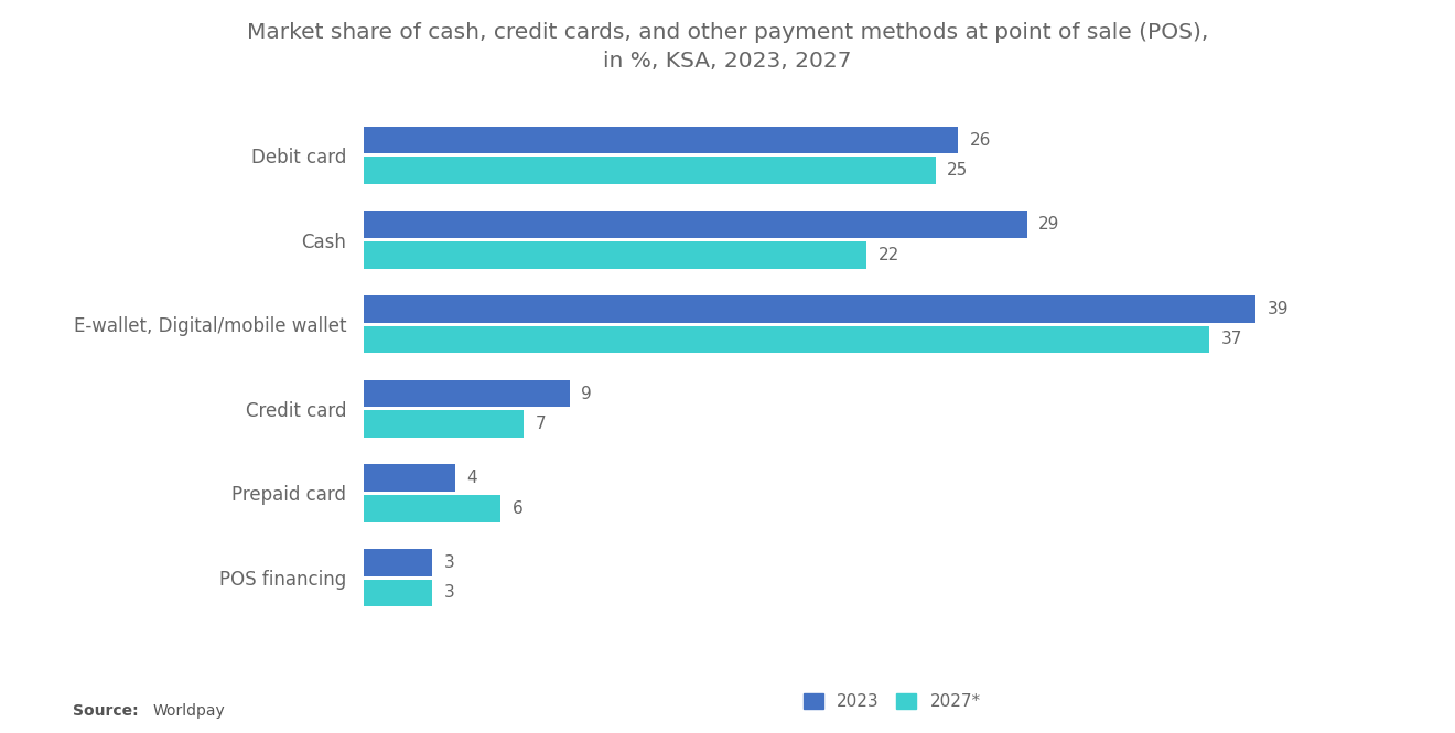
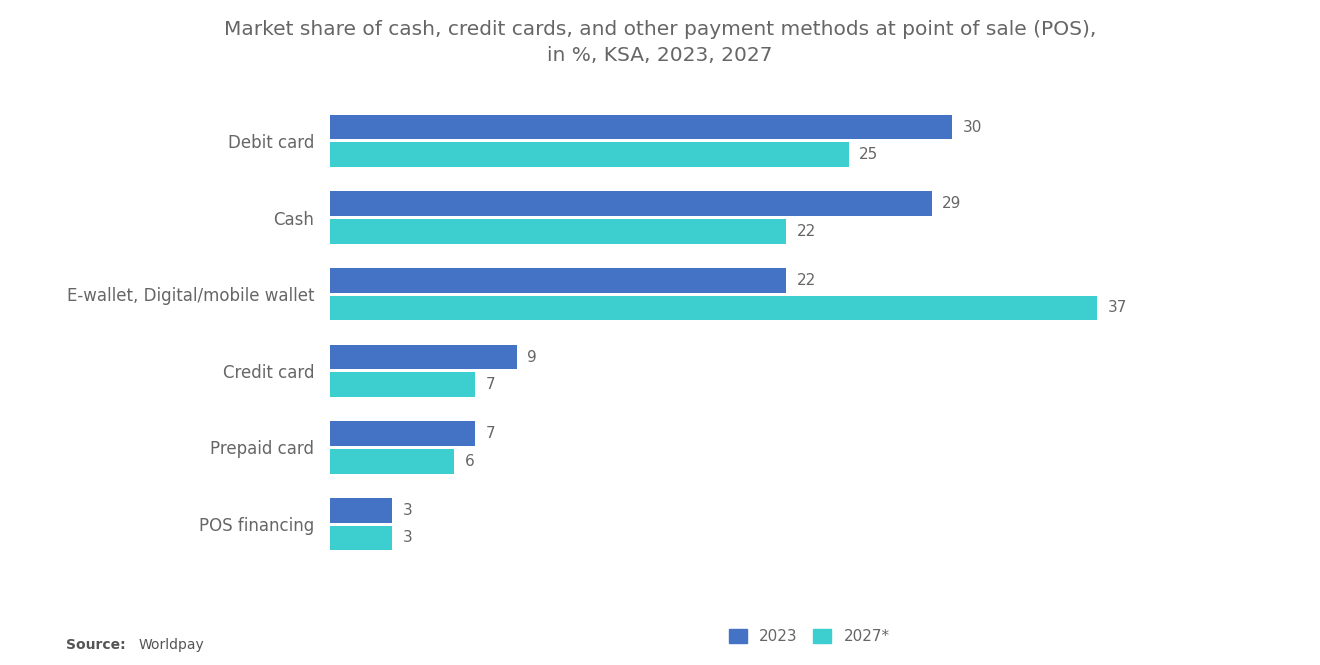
2023/Debit card: 26 -> 30
2023/E-wallet, Digital/mobile wallet: 39 -> 22
2023/Prepaid card: 4 -> 7
